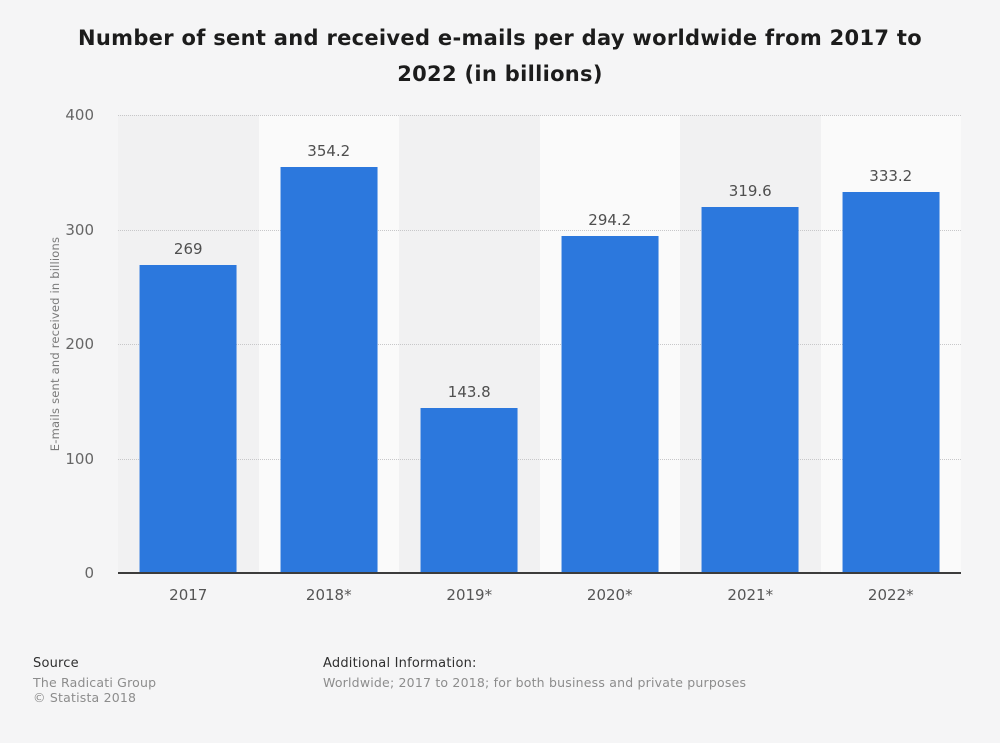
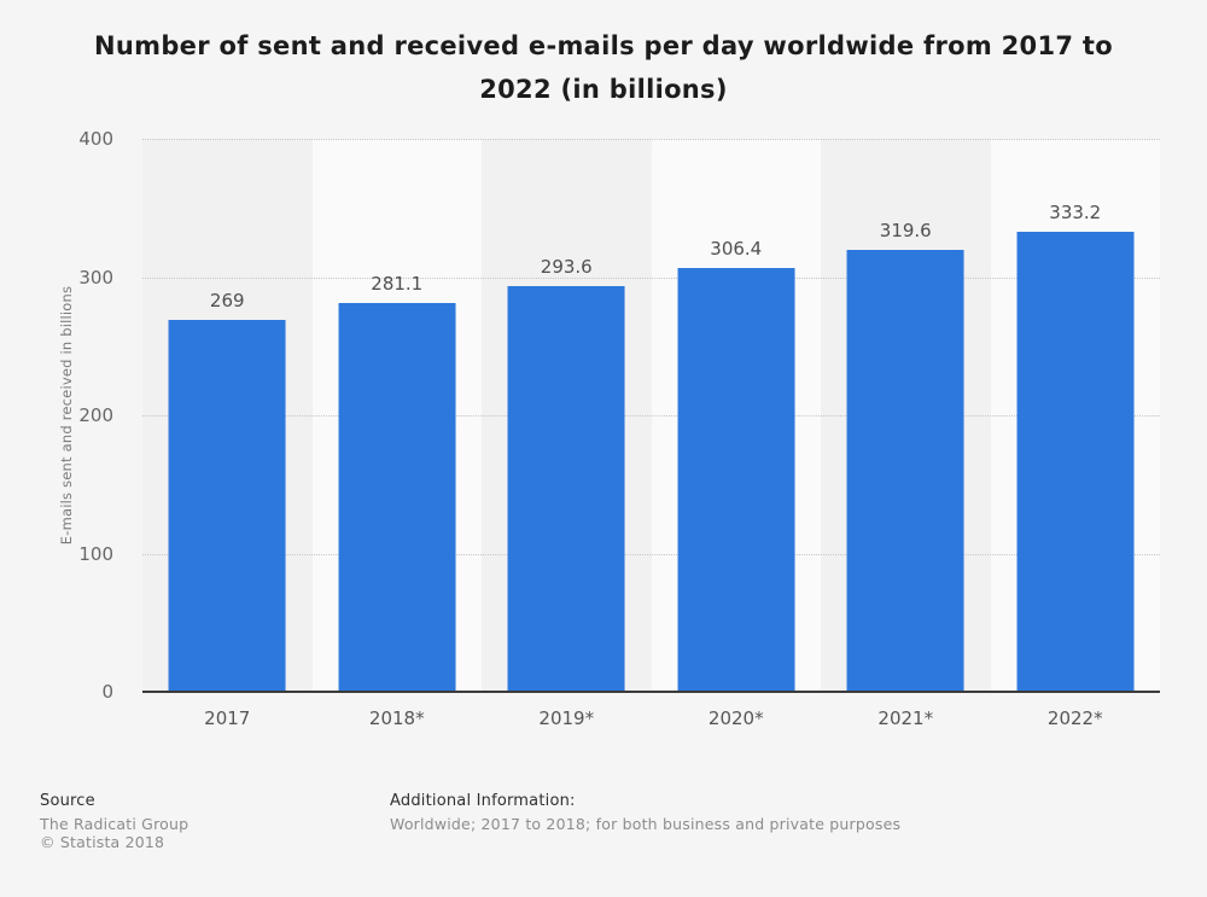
2018*: 354.2 -> 281.1
2019*: 143.8 -> 293.6
2020*: 294.2 -> 306.4
